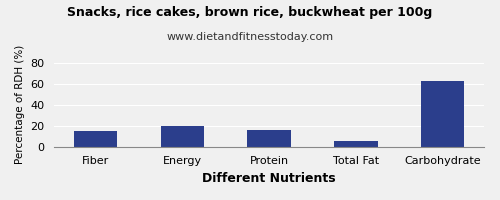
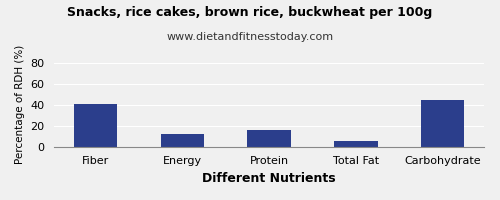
Fiber: 16 -> 41
Energy: 20 -> 12
Carbohydrate: 62 -> 45
